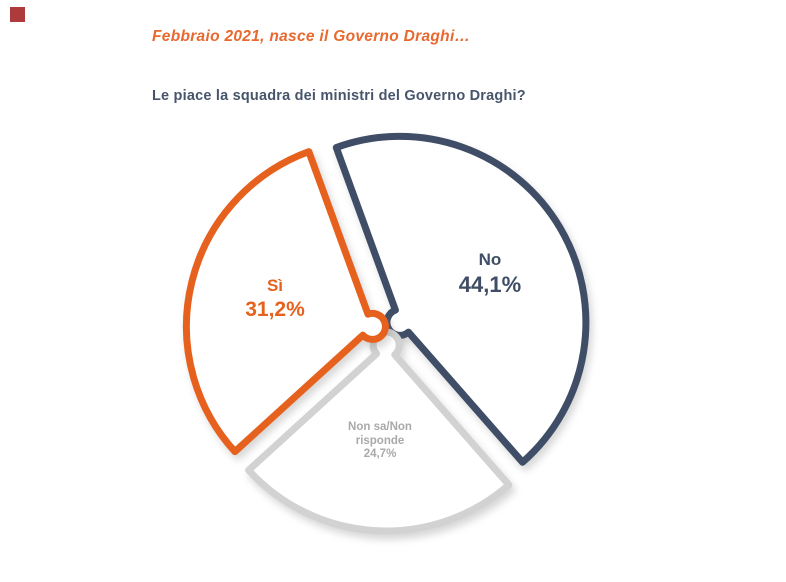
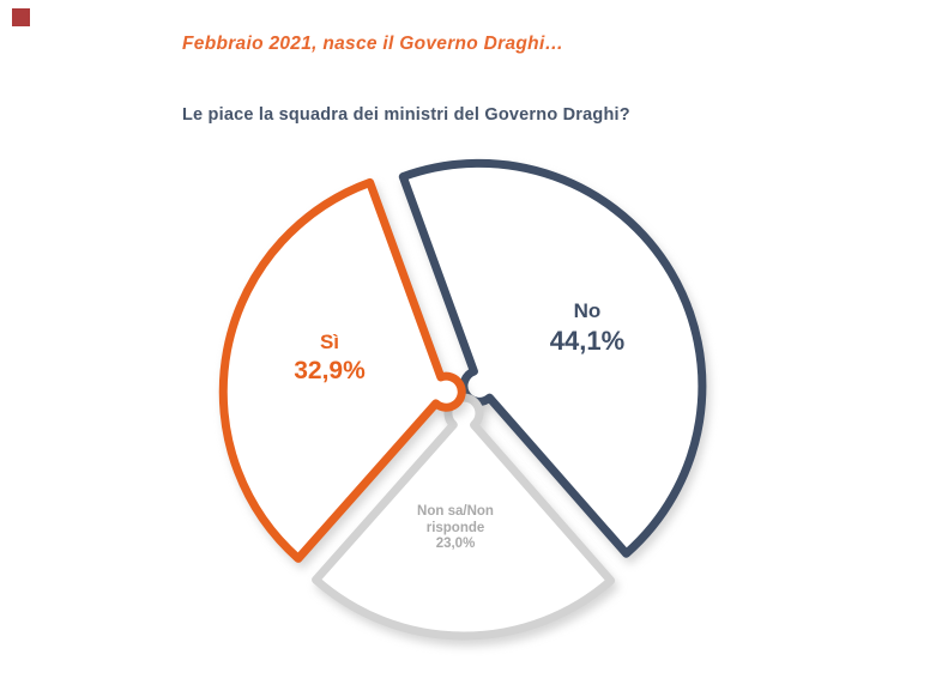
Non sa/Non risponde: 24,7% -> 23,0%
Sì: 31,2% -> 32,9%
